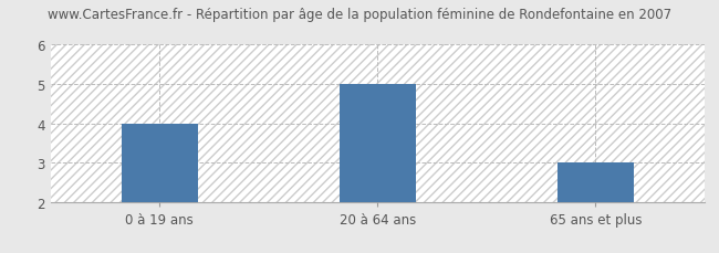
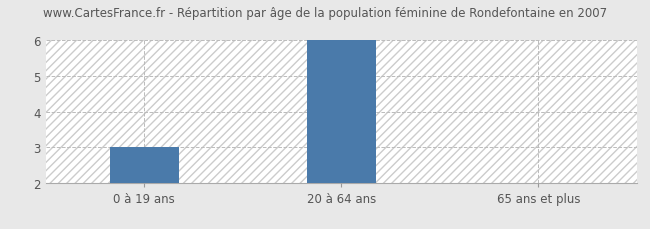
0 à 19 ans: 4 -> 3
20 à 64 ans: 5 -> 6
65 ans et plus: 3 -> 2
